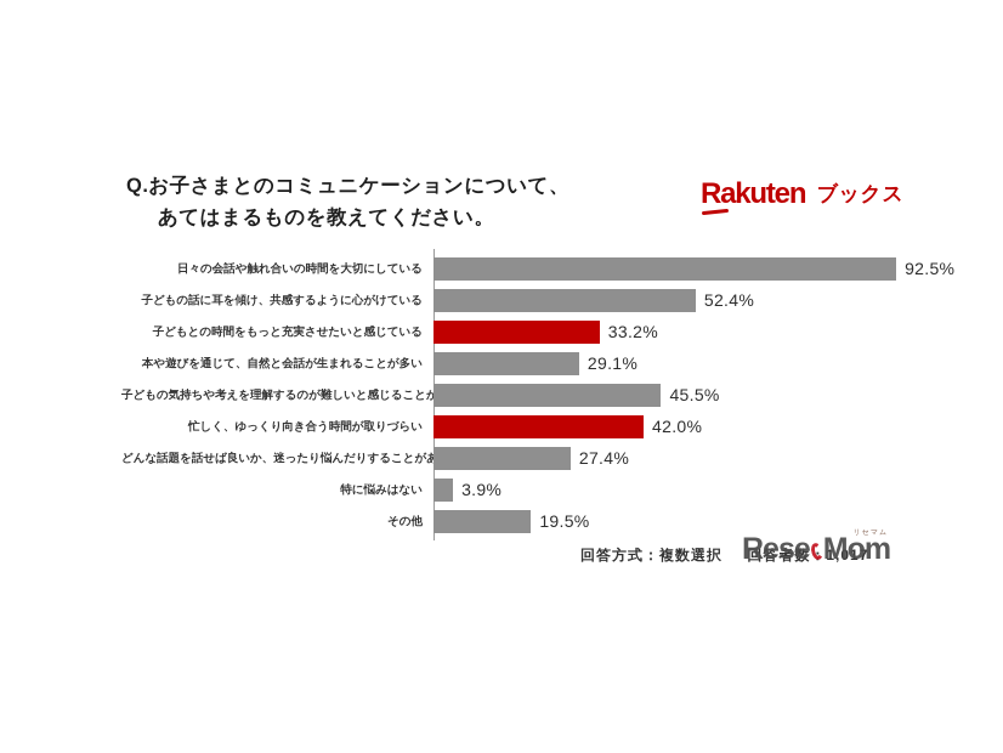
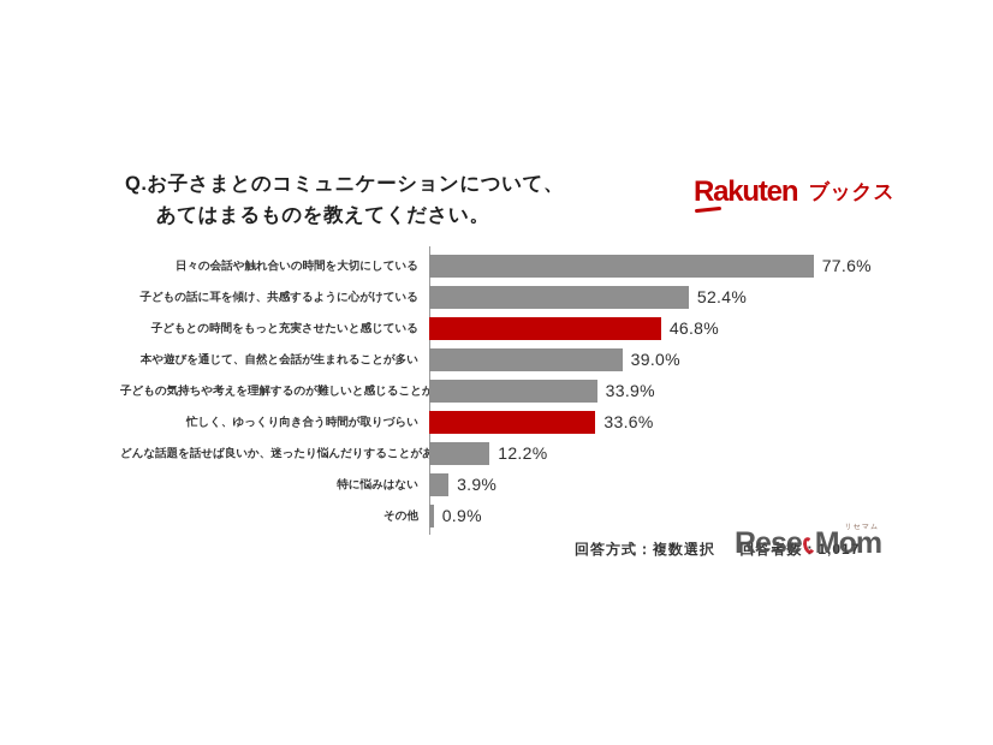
日々の会話や触れ合いの時間を大切にしている: 92.5% -> 77.6%
子どもとの時間をもっと充実させたいと感じている: 33.2% -> 46.8%
本や遊びを通じて、自然と会話が生まれることが多い: 29.1% -> 39.0%
子どもの気持ちや考えを理解するのが難しいと感じることがある: 45.5% -> 33.9%
忙しく、ゆっくり向き合う時間が取りづらい: 42.0% -> 33.6%
どんな話題を話せば良いか、迷ったり悩んだりすることがある: 27.4% -> 12.2%
その他: 19.5% -> 0.9%
